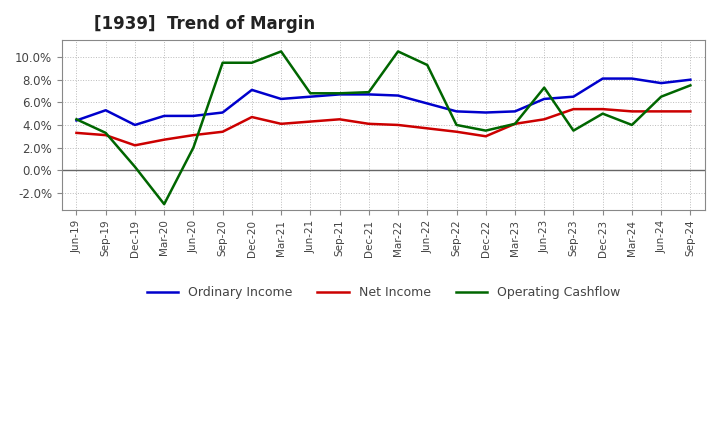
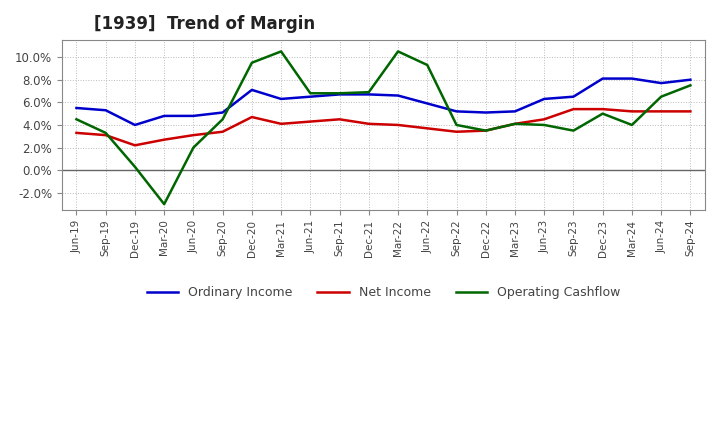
Ordinary Income/Jun-19: 4.4% -> 5.5%
Operating Cashflow/Sep-20: 9.5% -> 4.5%
Net Income/Dec-22: 3.0% -> 3.5%
Operating Cashflow/Jun-23: 7.3% -> 4.0%
